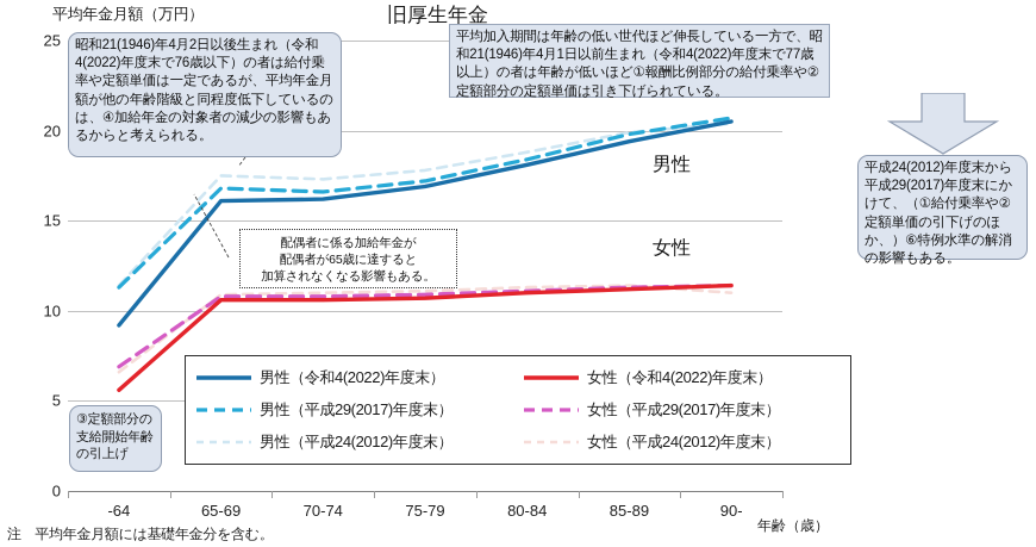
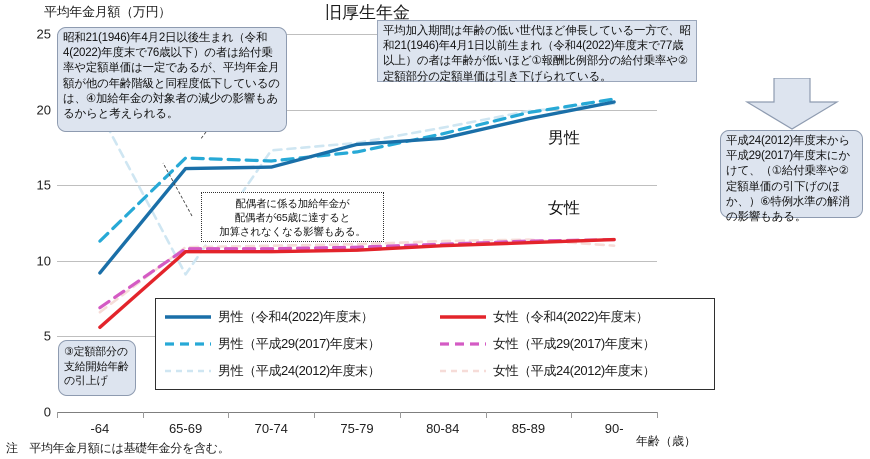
男性（平成24(2012)年度末）/-64: 11.4 -> 19.8
男性（平成24(2012)年度末）/65-69: 17.5 -> 9.1
男性（令和4(2022)年度末）/75-79: 16.9 -> 17.7
